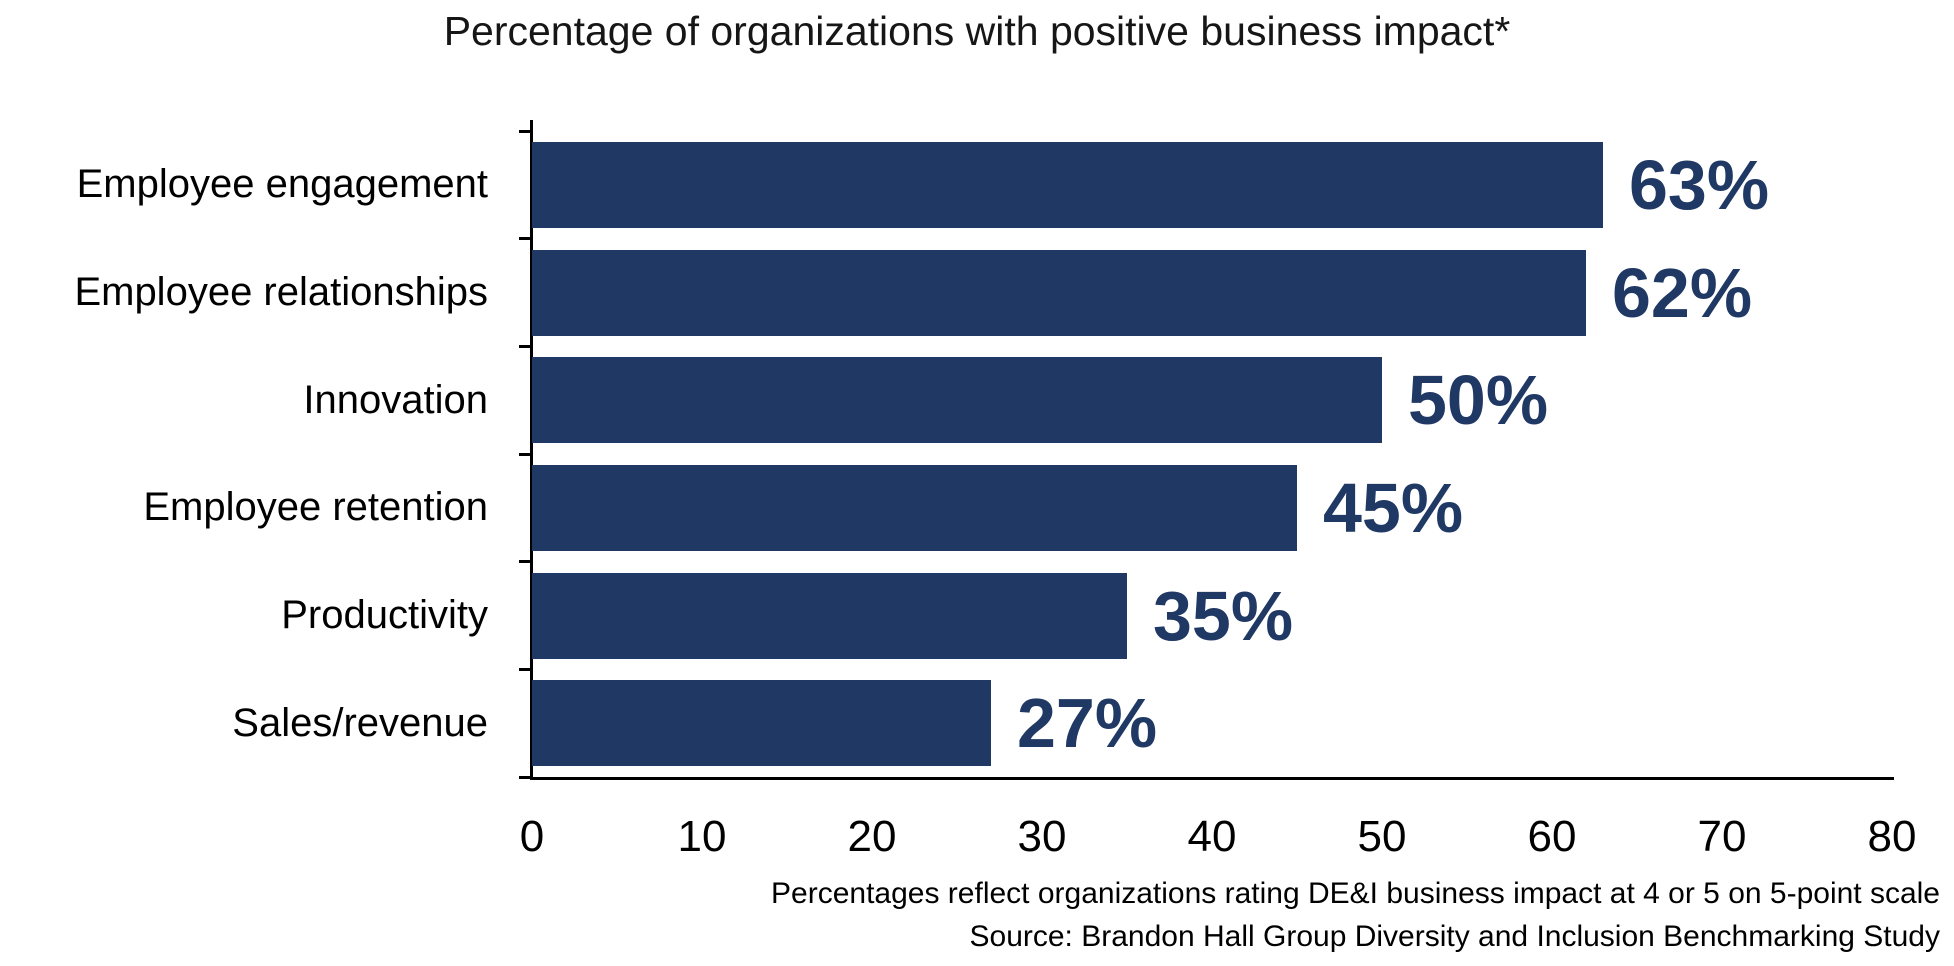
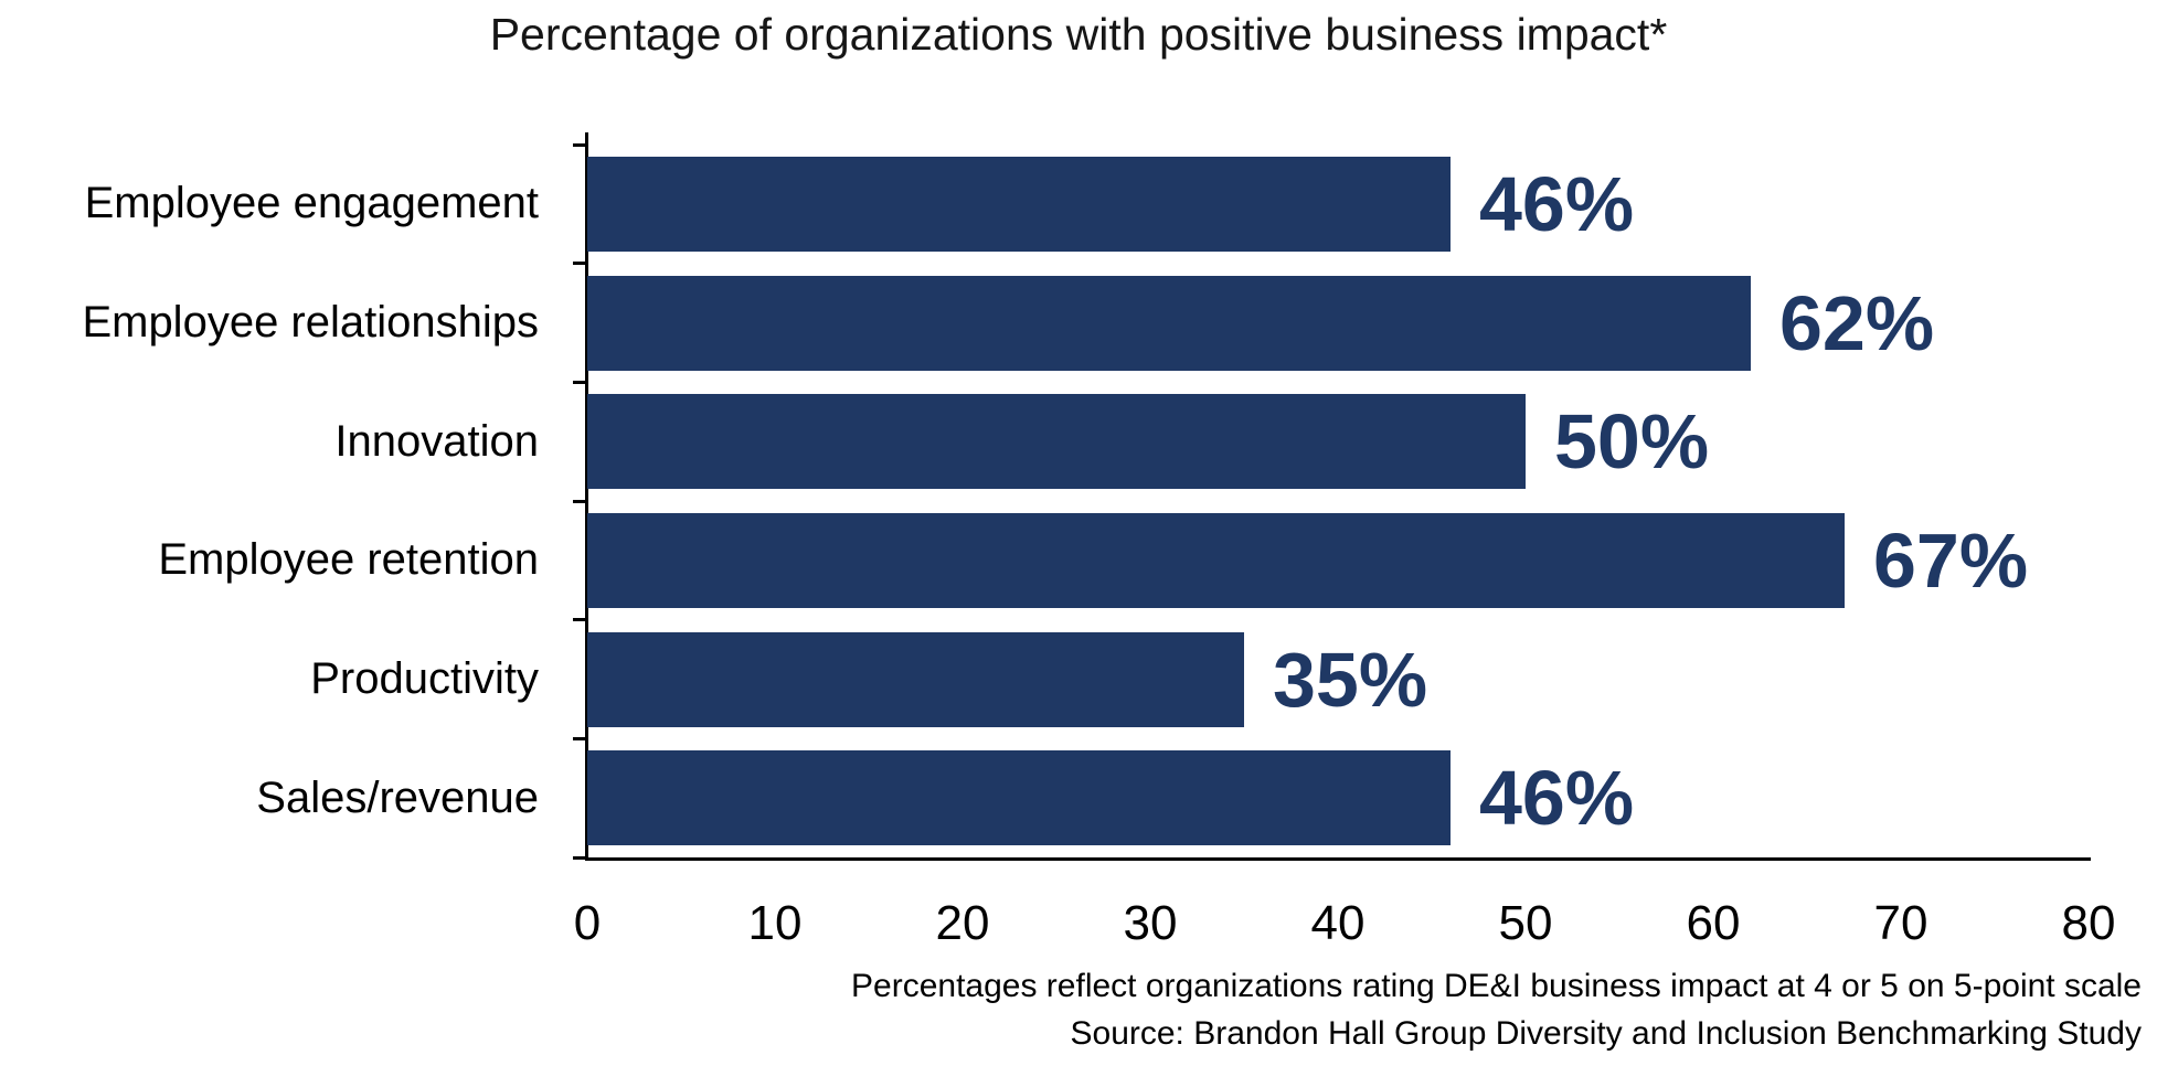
Employee engagement: 63% -> 46%
Employee retention: 45% -> 67%
Sales/revenue: 27% -> 46%
